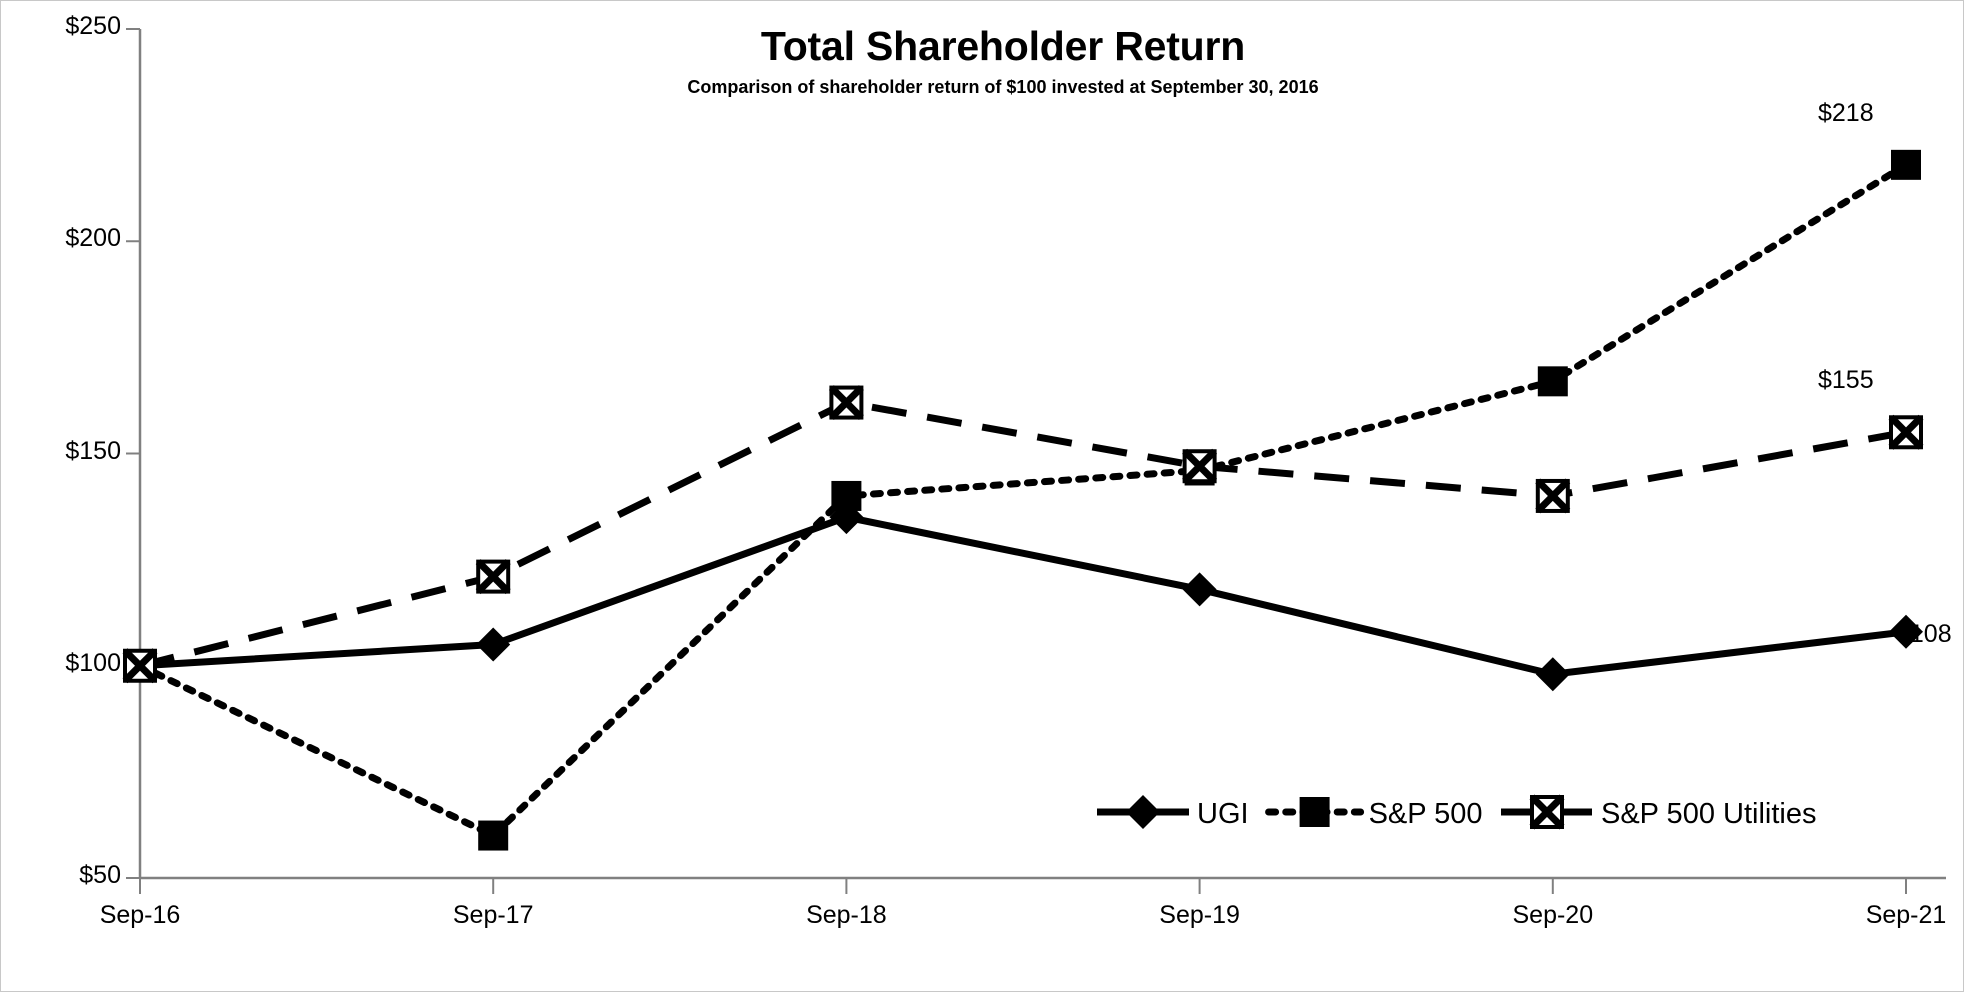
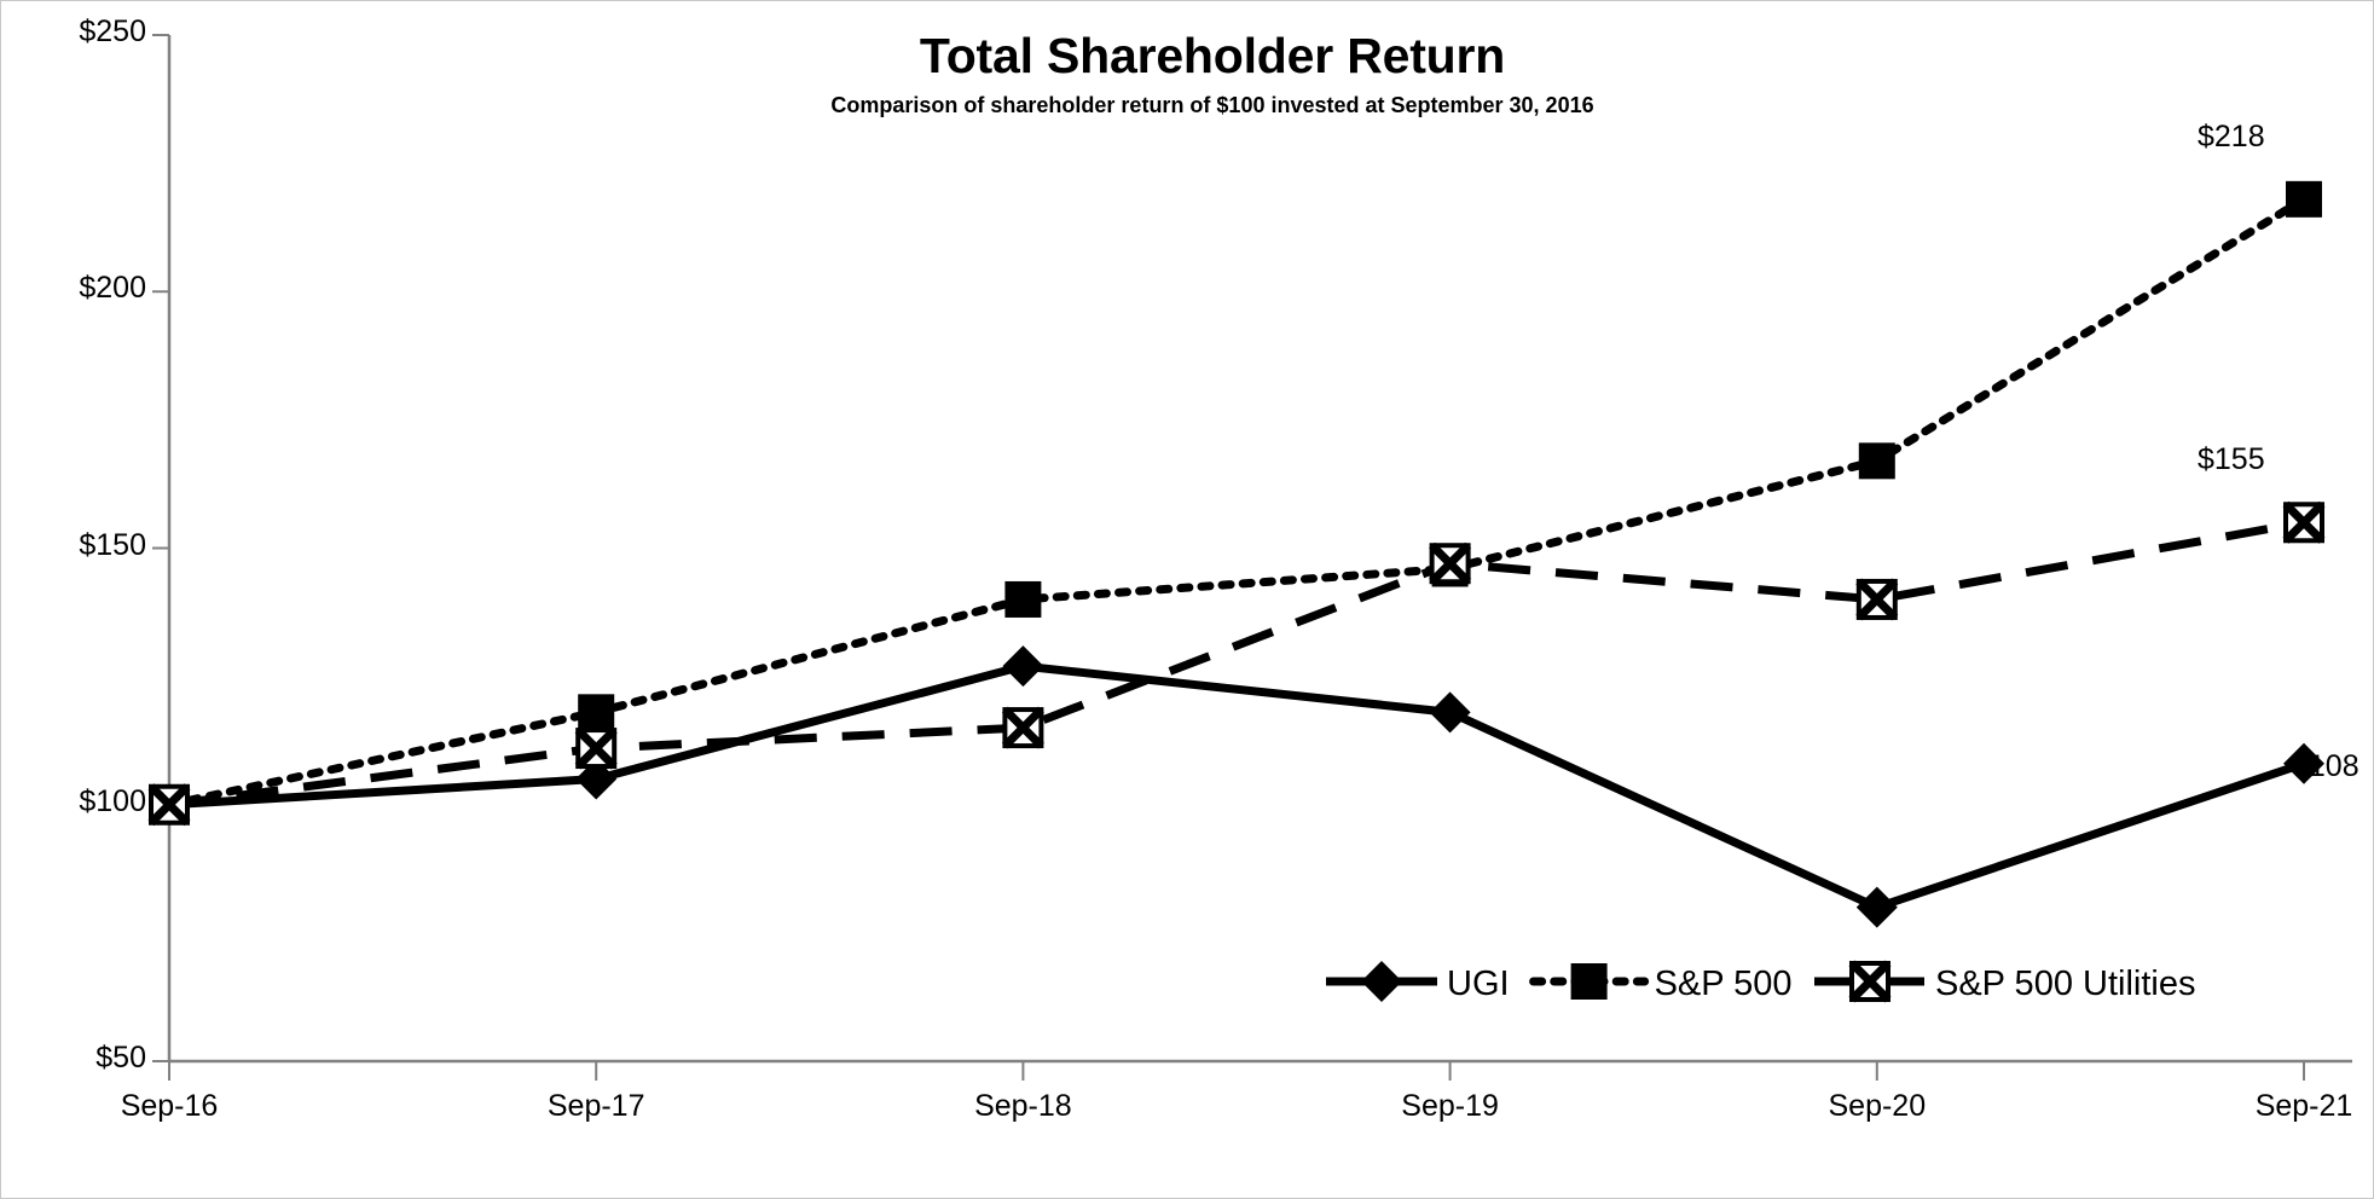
S&P 500/Sep-17: $60 -> $118
S&P 500 Utilities/Sep-17: $121 -> $111
UGI/Sep-18: $135 -> $127
S&P 500 Utilities/Sep-18: $162 -> $115
UGI/Sep-20: $98 -> $80
